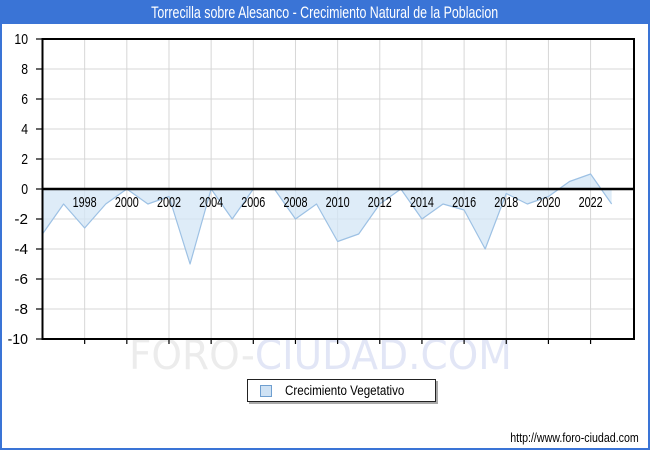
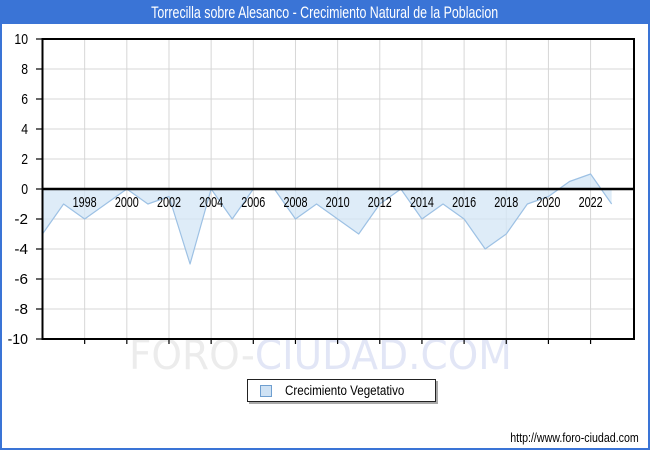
1998: -2.6 -> -2.0
2010: -3.5 -> -2.0
2016: -1.4 -> -2.0
2018: -0.3 -> -3.0
